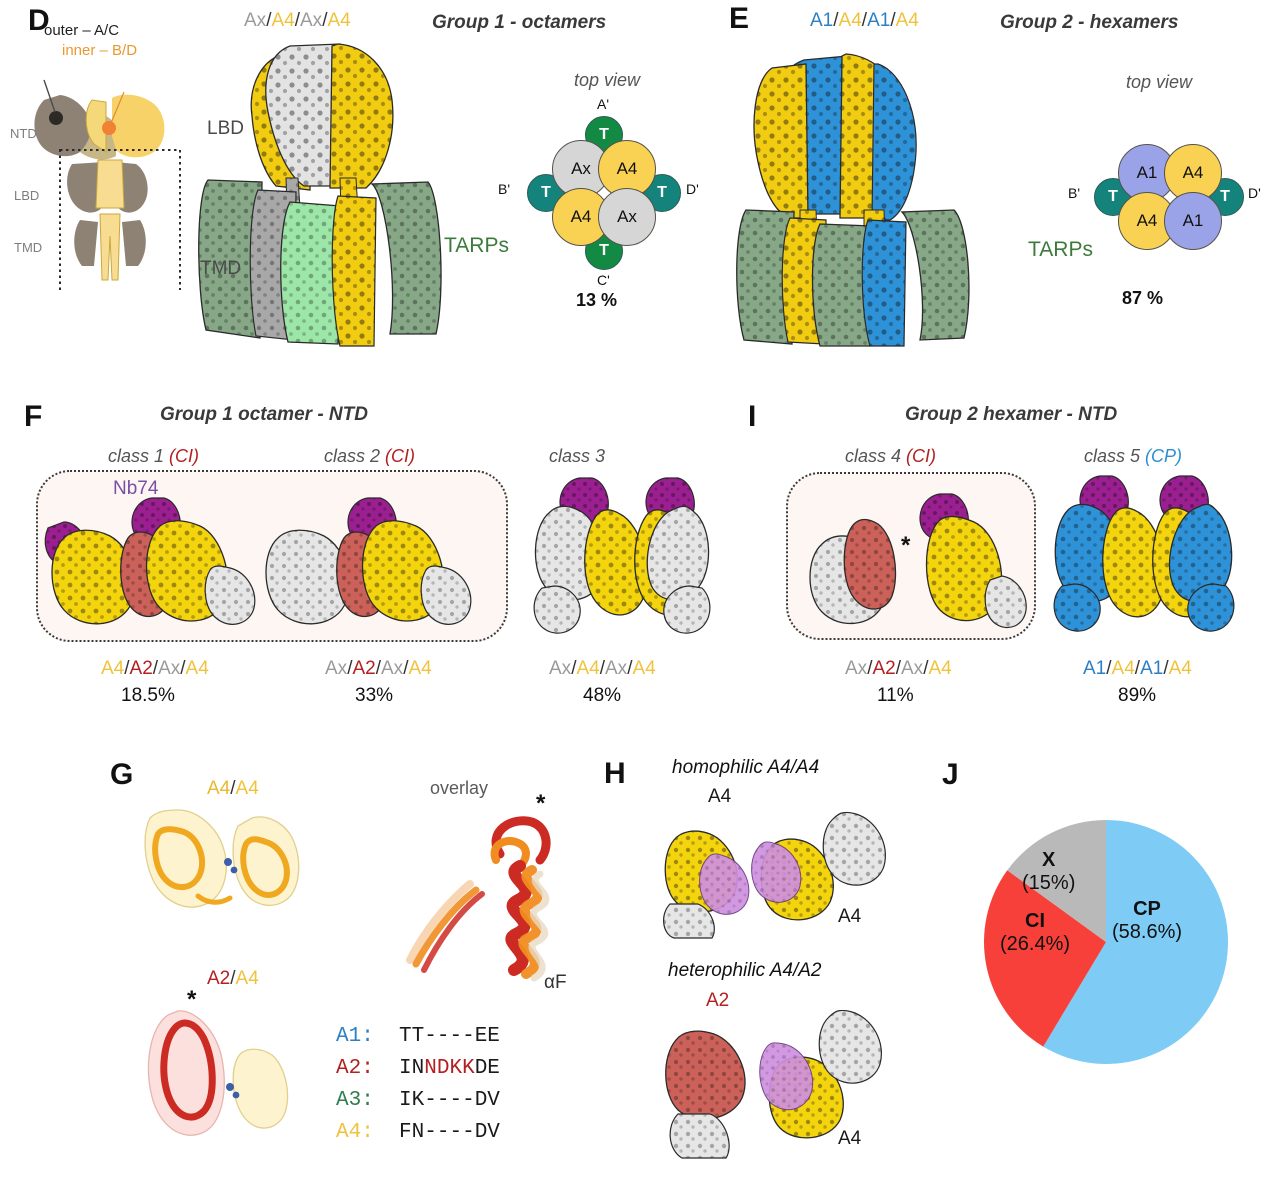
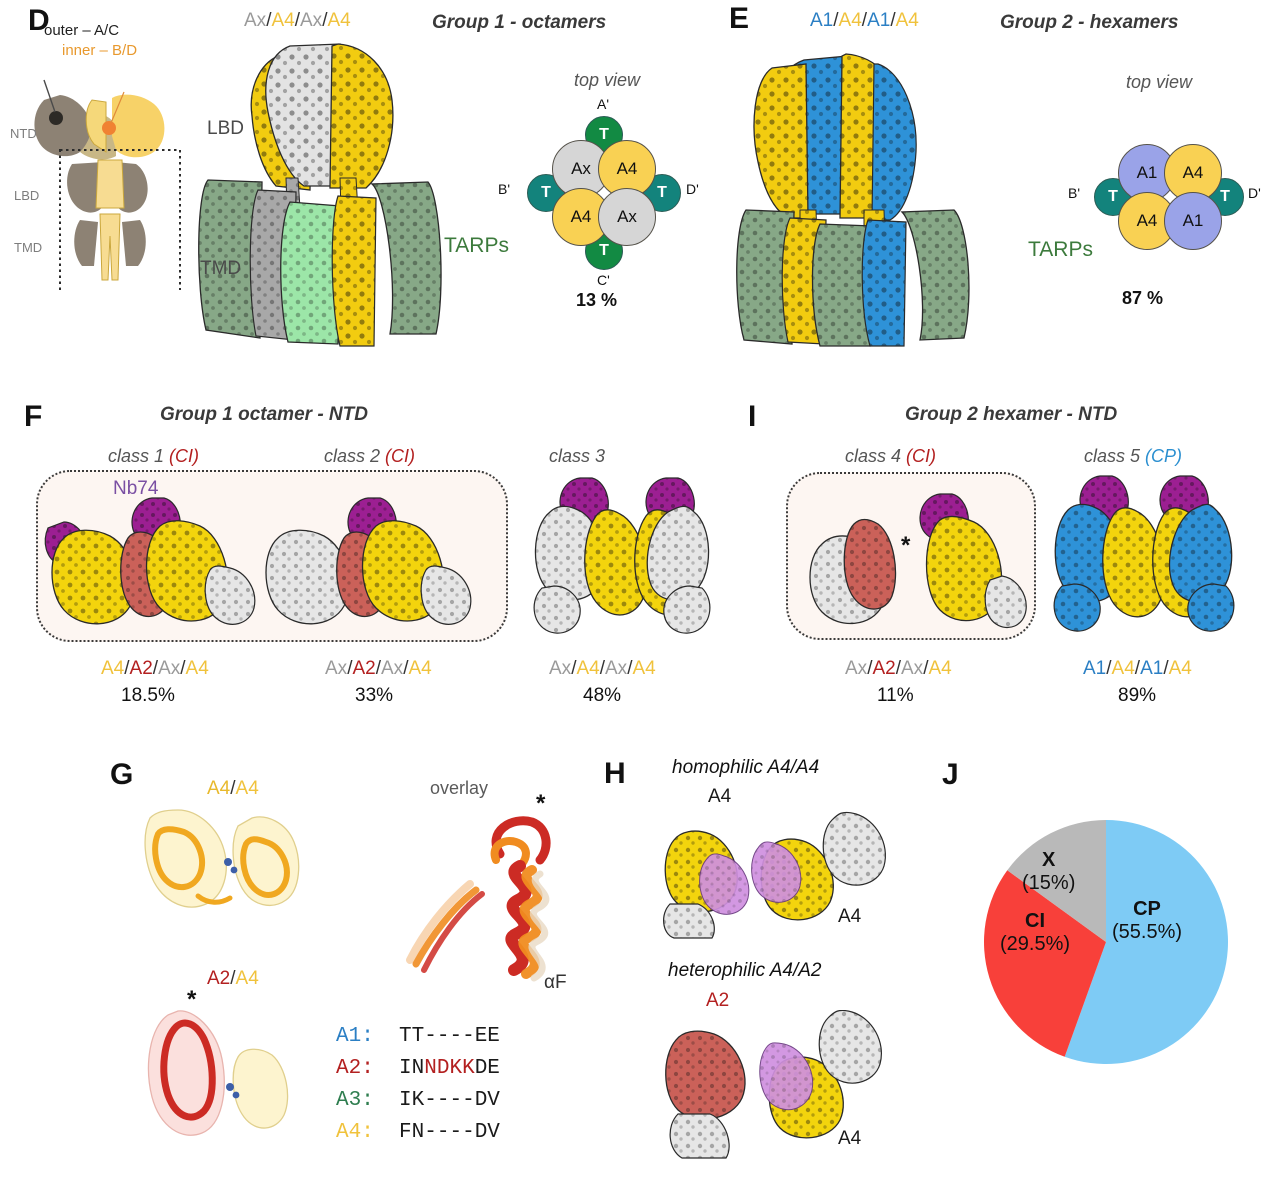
CP: 58.6% -> 55.5%
CI: 26.4% -> 29.5%
